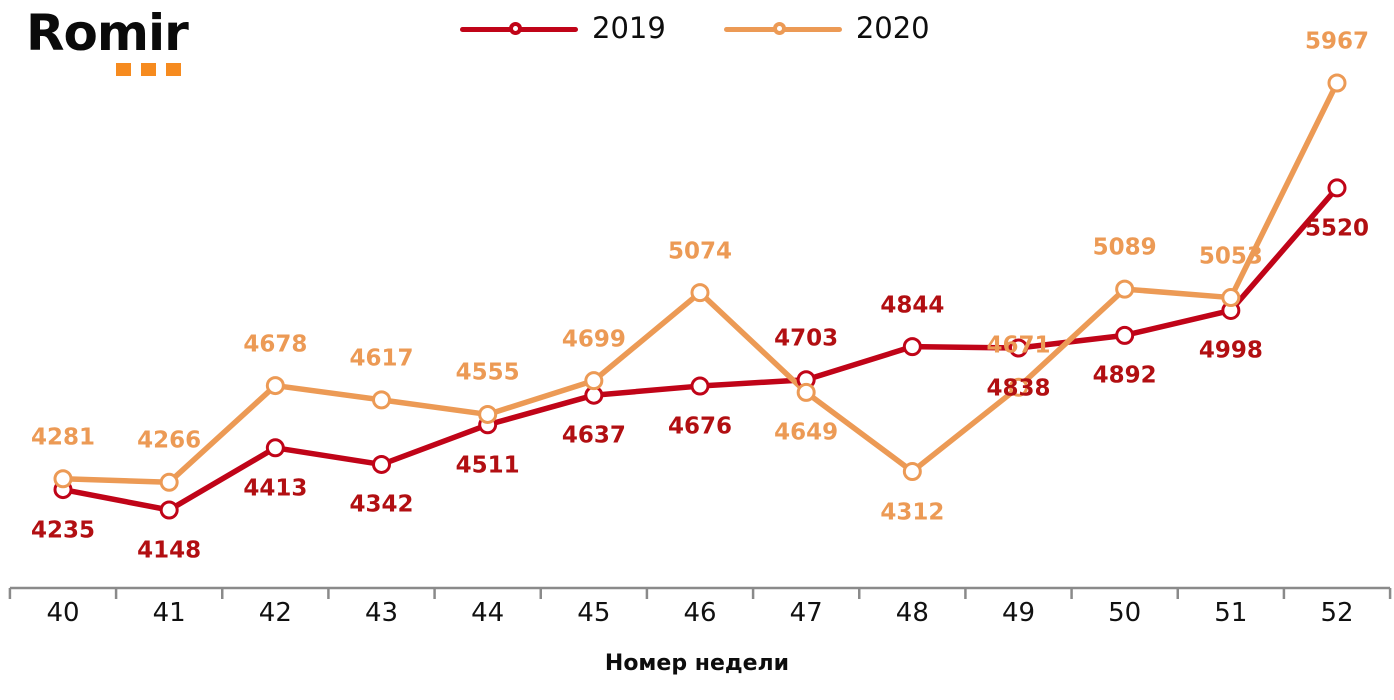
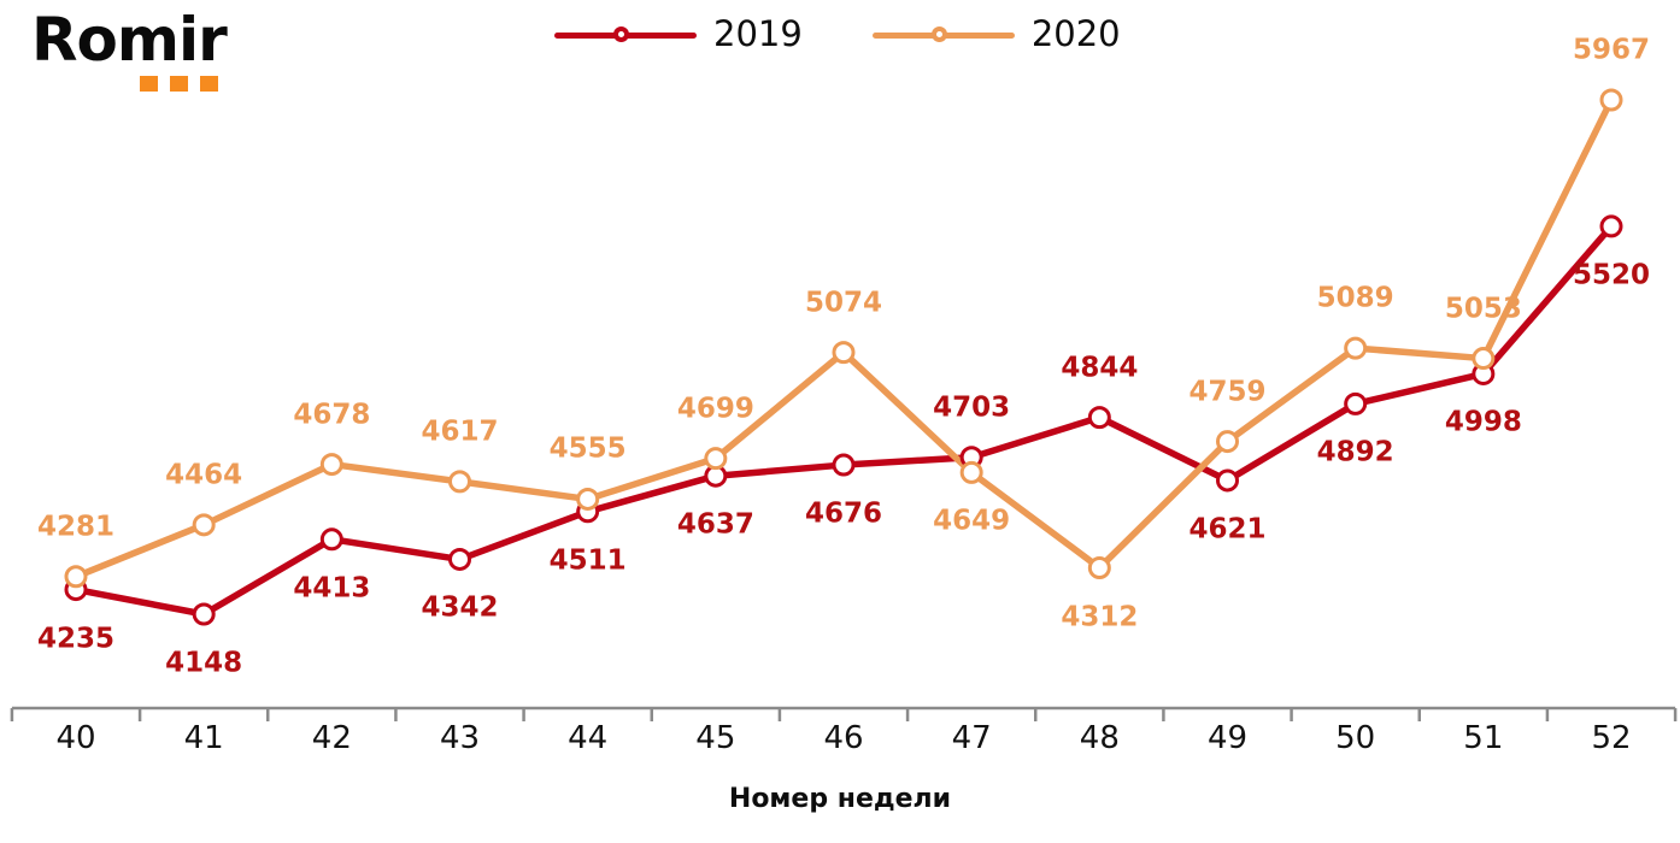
2020/41: 4266 -> 4464
2019/49: 4838 -> 4621
2020/49: 4671 -> 4759
